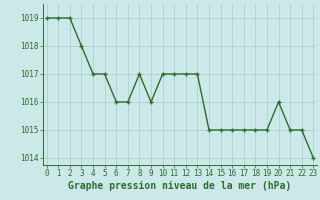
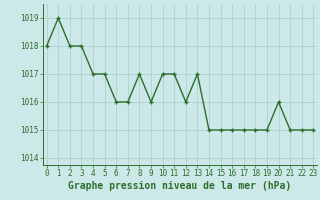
0: 1019 -> 1018
2: 1019 -> 1018
12: 1017 -> 1016
23: 1014 -> 1015
